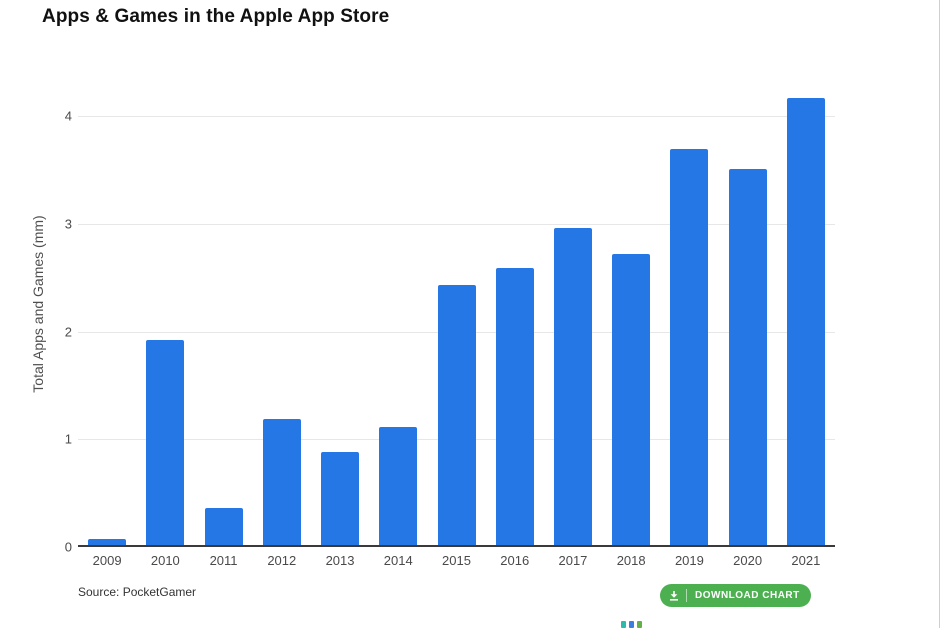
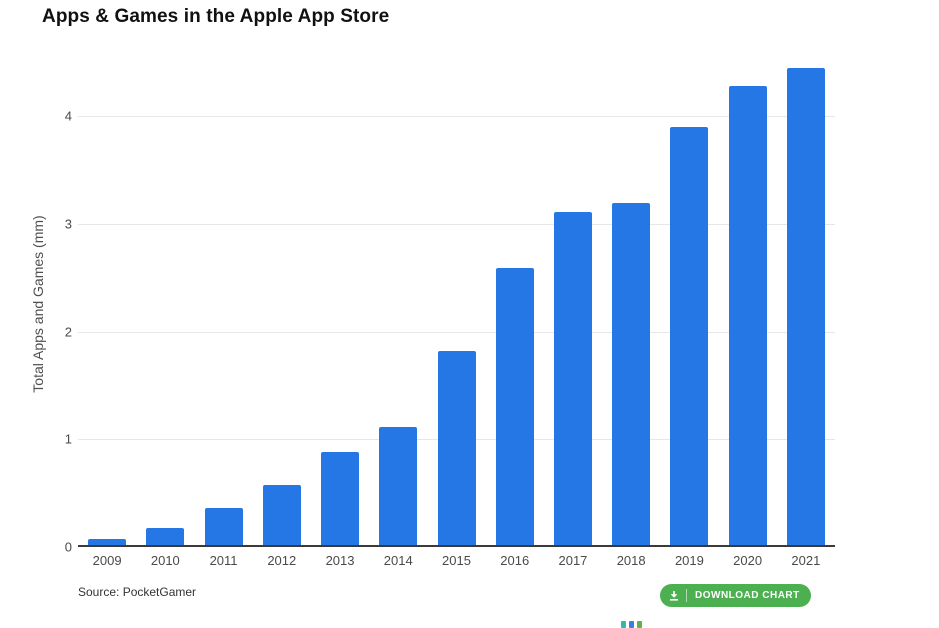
2010: 1.90 -> 0.16
2012: 1.17 -> 0.56
2015: 2.41 -> 1.80
2017: 2.94 -> 3.09
2018: 2.70 -> 3.18
2019: 3.68 -> 3.88
2020: 3.49 -> 4.26
2021: 4.15 -> 4.43
